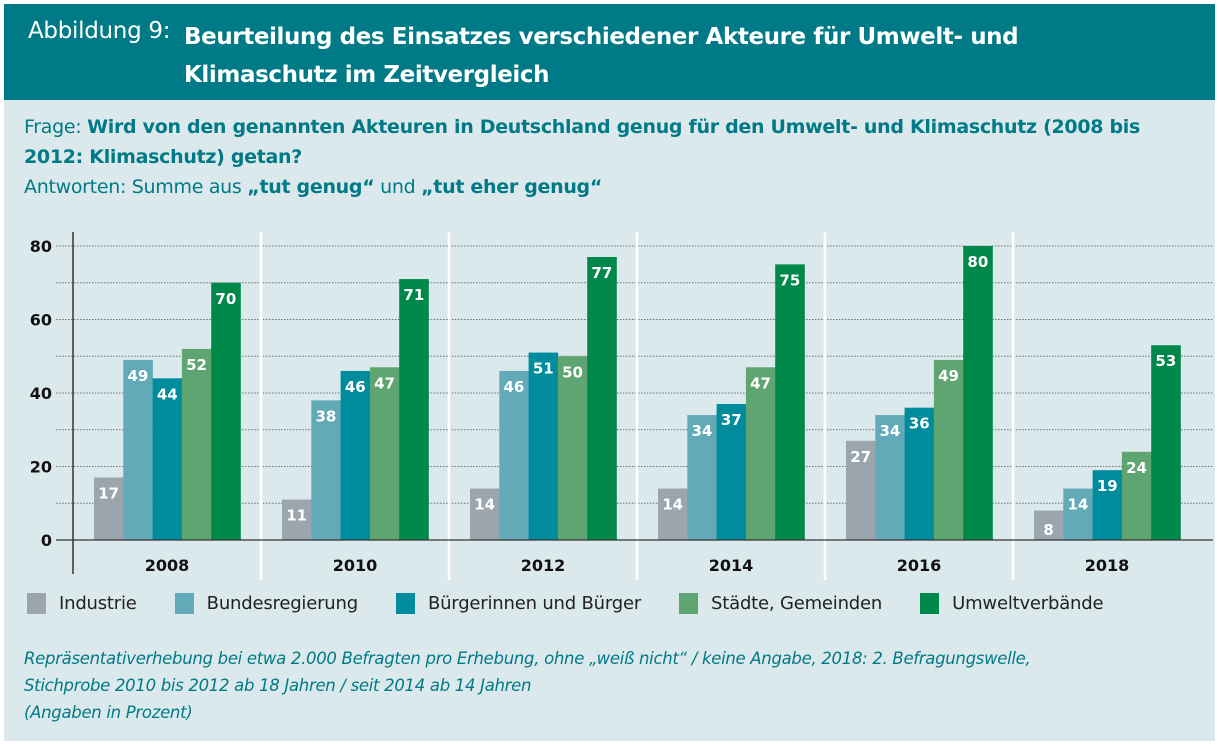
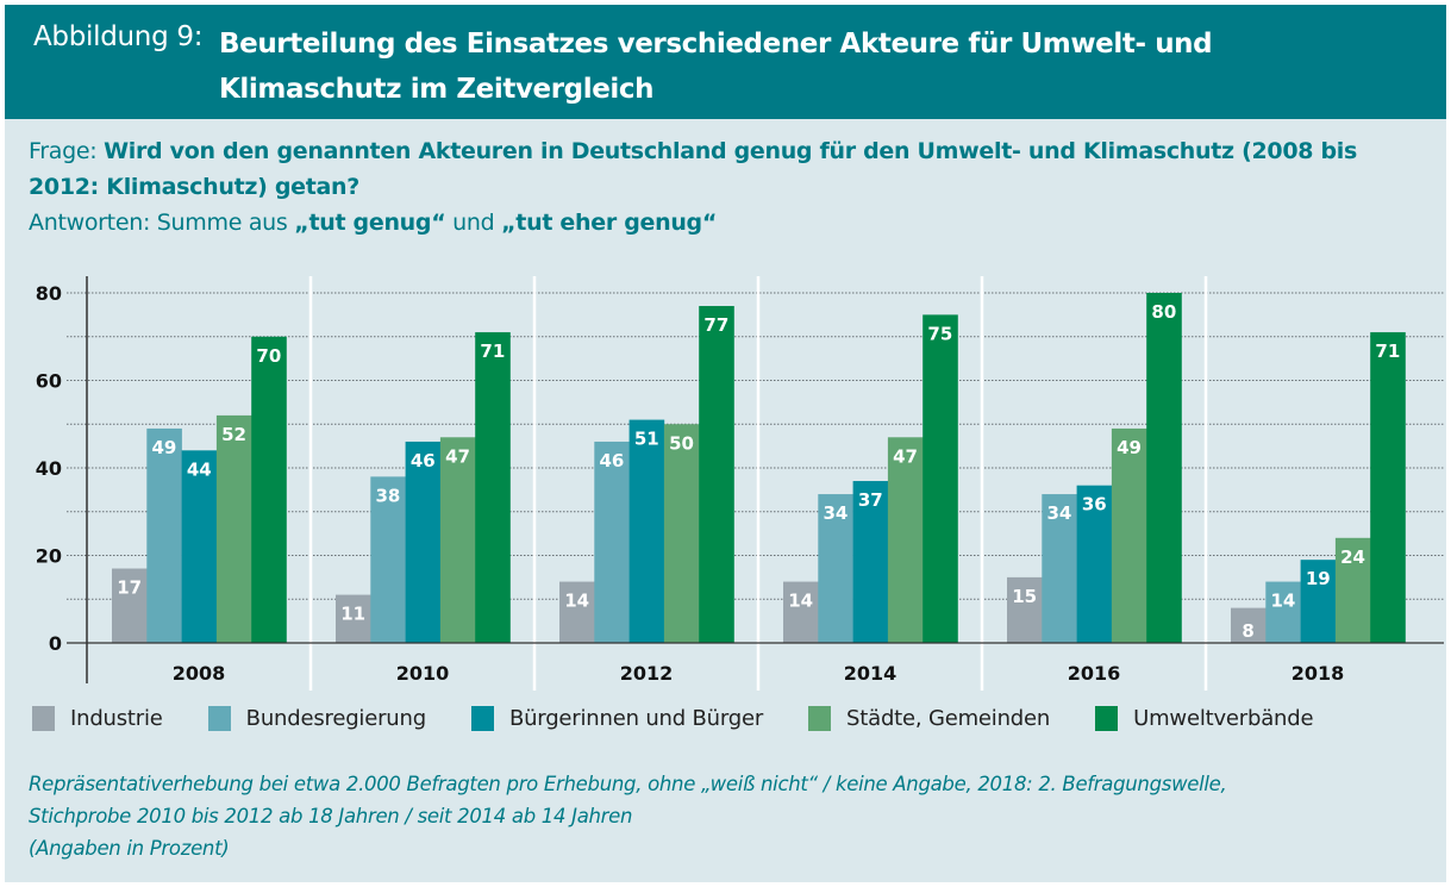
Industrie/2016: 27 -> 15
Umweltverbände/2018: 53 -> 71
